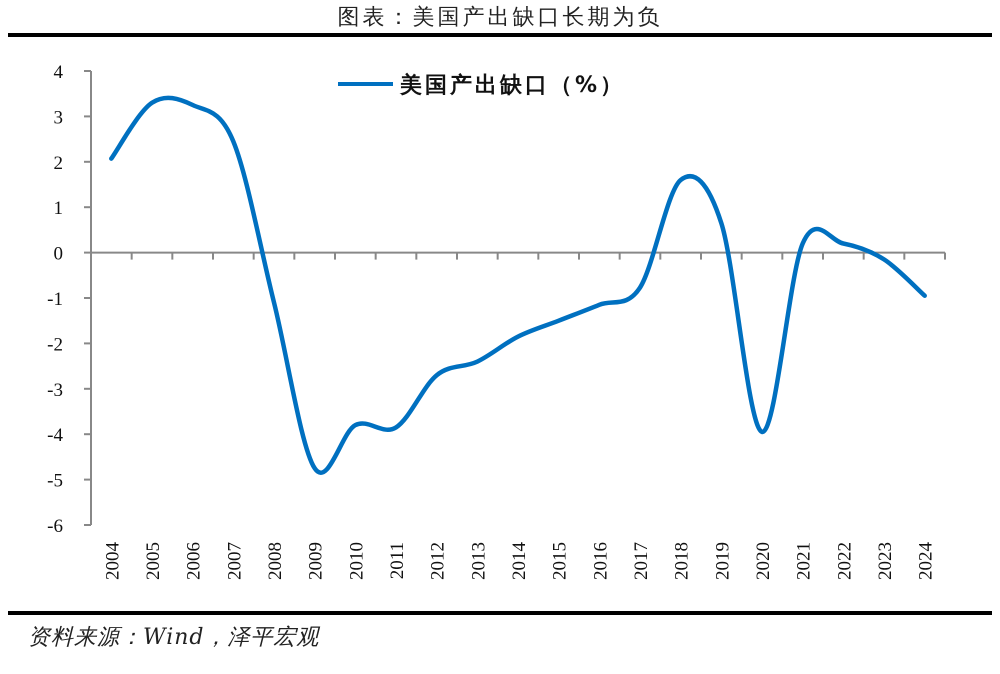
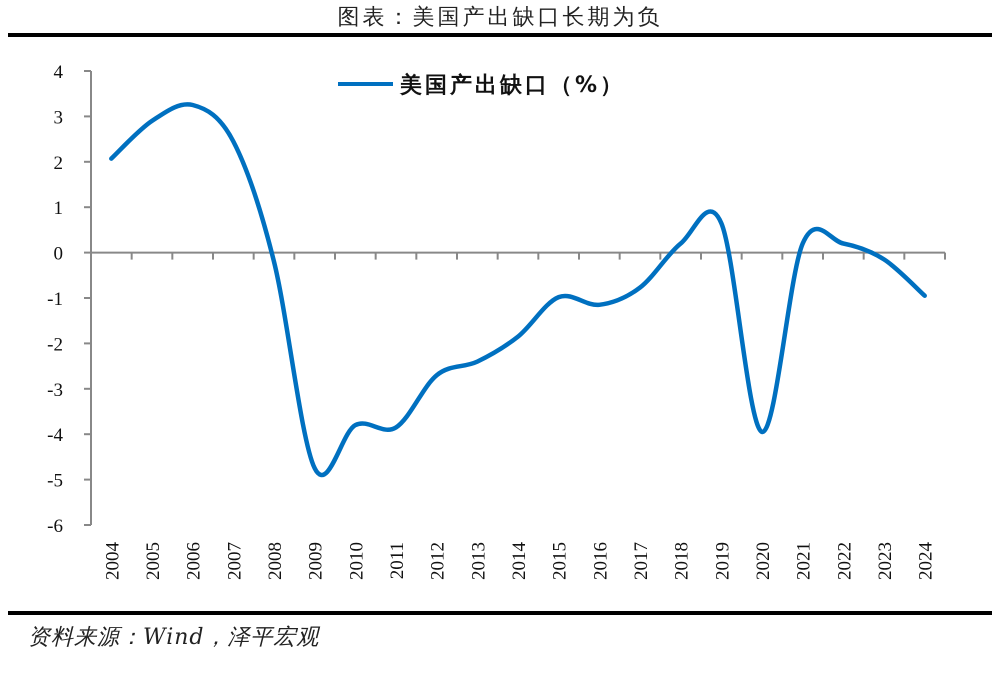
2005: 3.3 -> 2.9
2008: -1.1 -> -0.2
2015: -1.5 -> -1.0
2018: 1.6 -> 0.2
